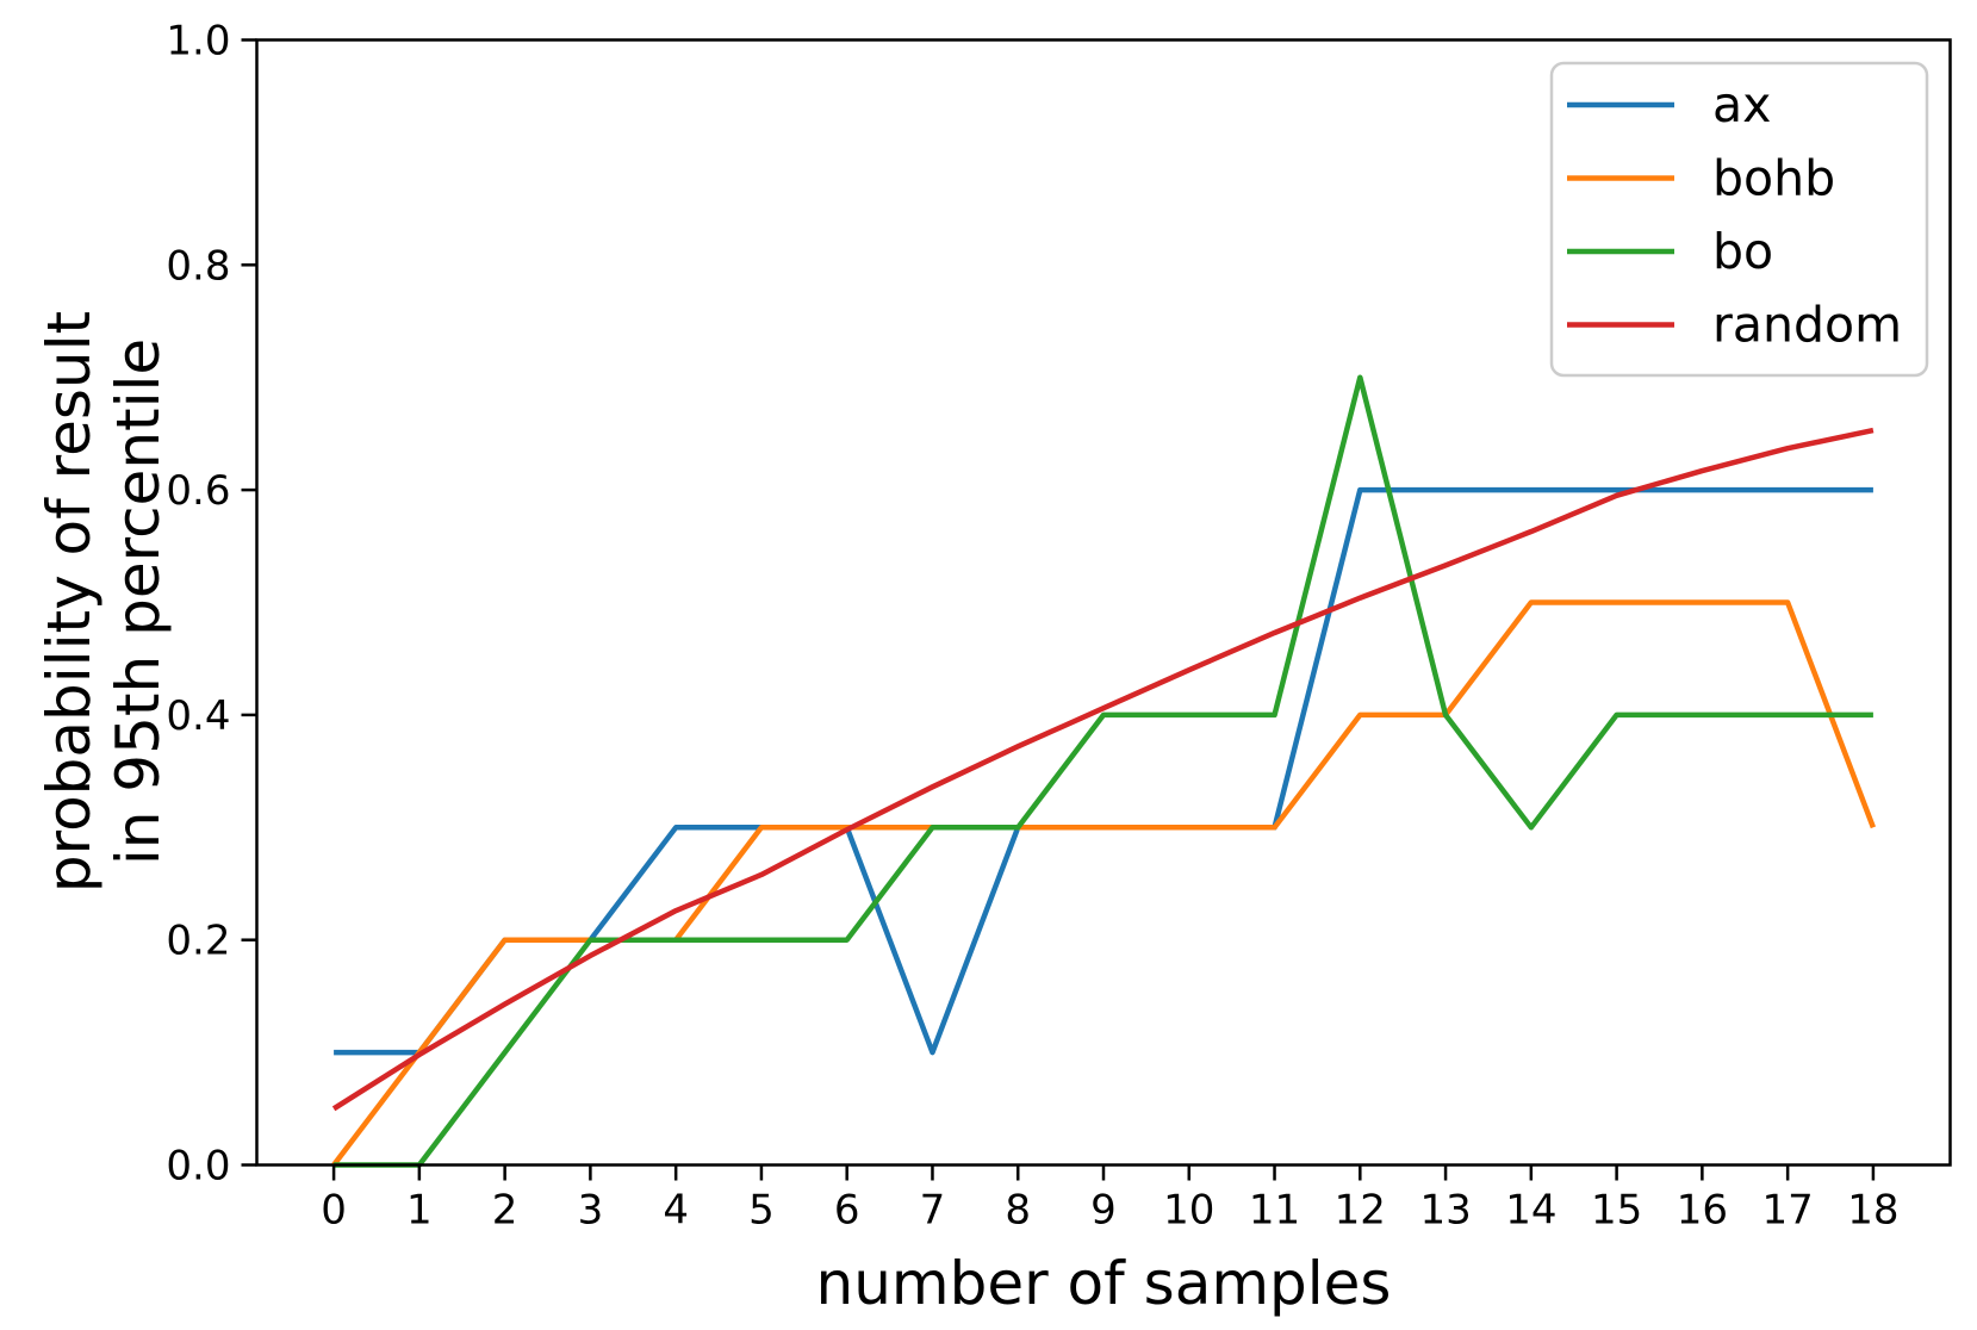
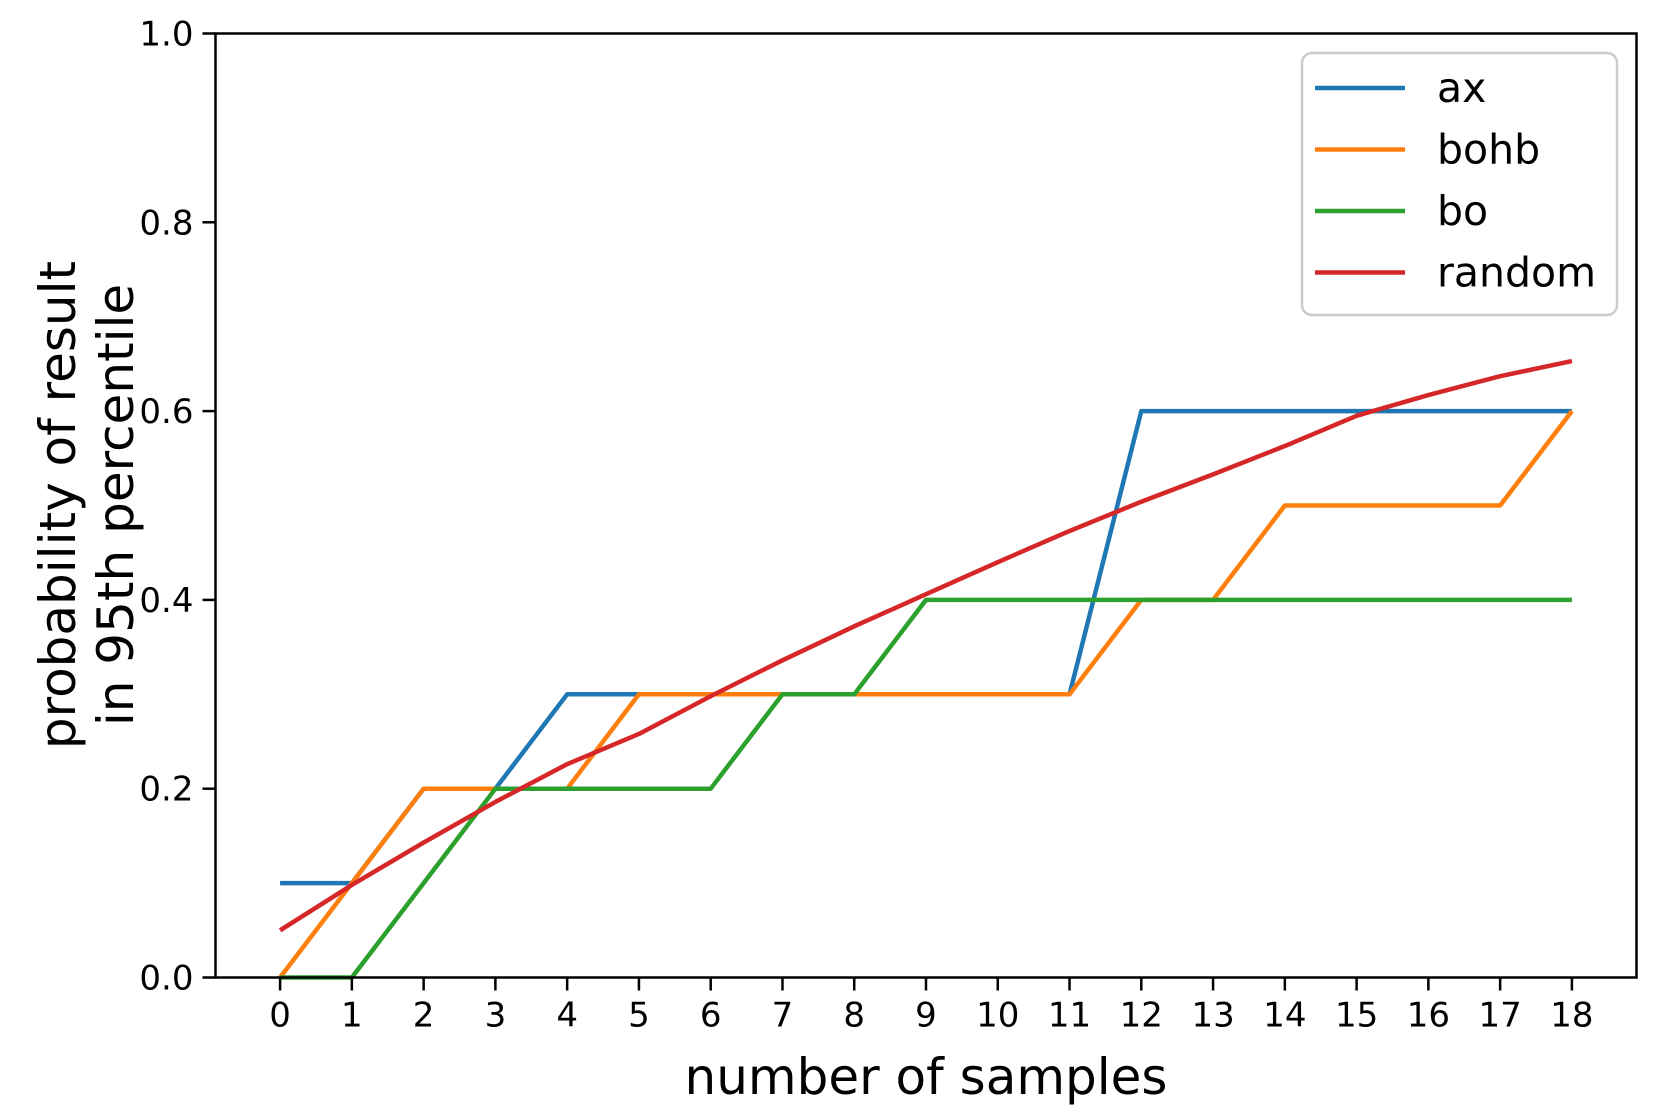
ax/7: 0.1 -> 0.3
bo/12: 0.7 -> 0.4
bo/14: 0.3 -> 0.4
bohb/18: 0.3 -> 0.6
